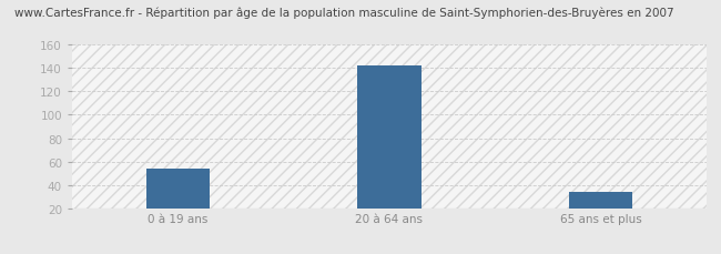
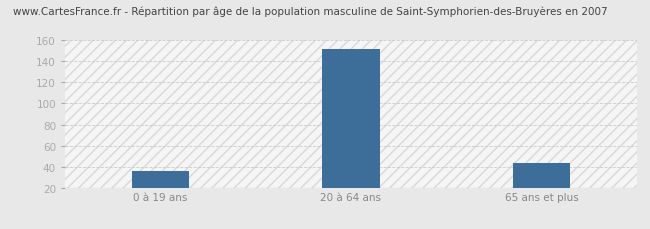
0 à 19 ans: 54 -> 36
20 à 64 ans: 142 -> 152
65 ans et plus: 34 -> 43
